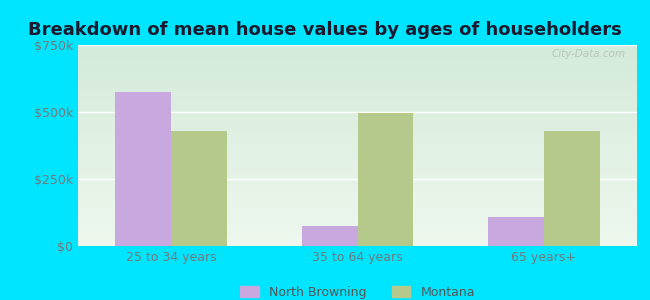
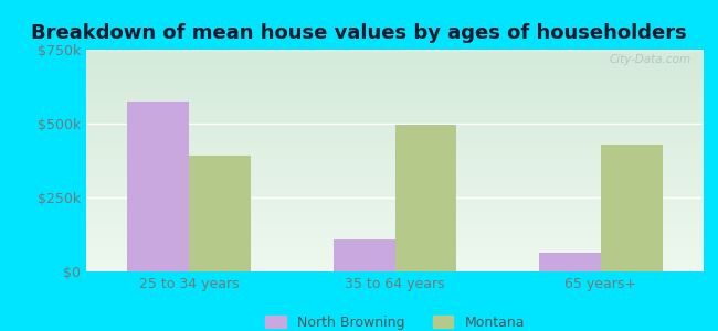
Montana/25 to 34 years: $430k -> $390k
North Browning/35 to 64 years: $75k -> $110k
North Browning/65 years+: $110k -> $65k
